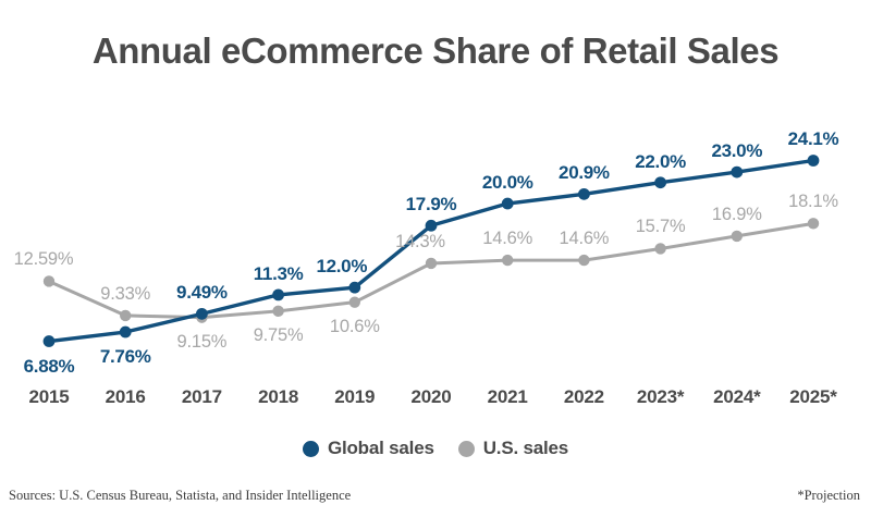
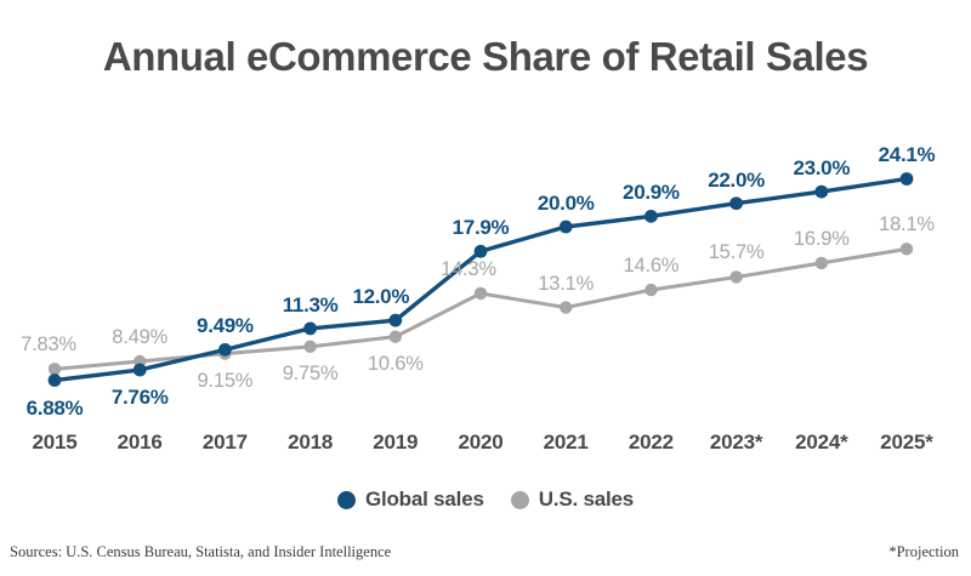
U.S. sales/2015: 12.59% -> 7.83%
U.S. sales/2016: 9.33% -> 8.49%
U.S. sales/2021: 14.6% -> 13.1%
